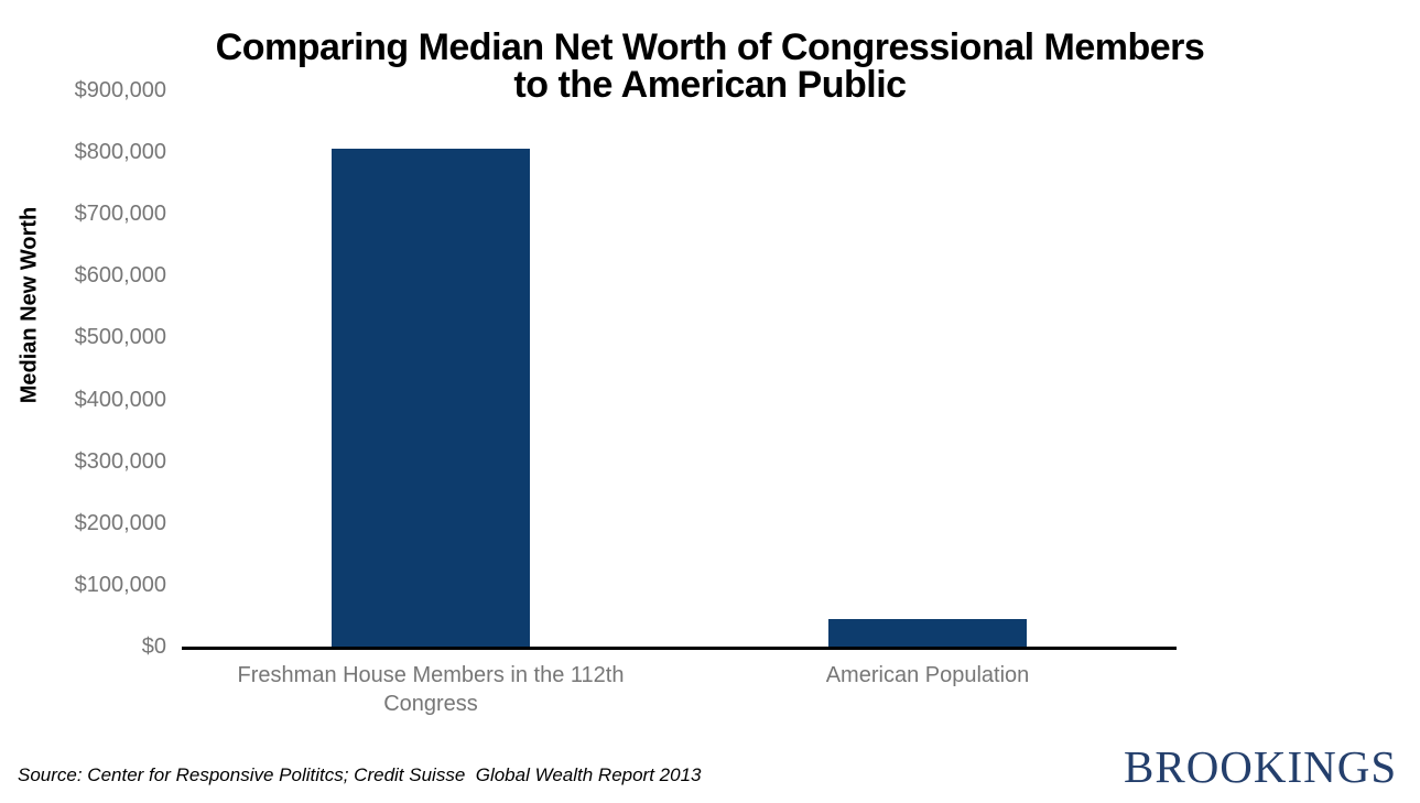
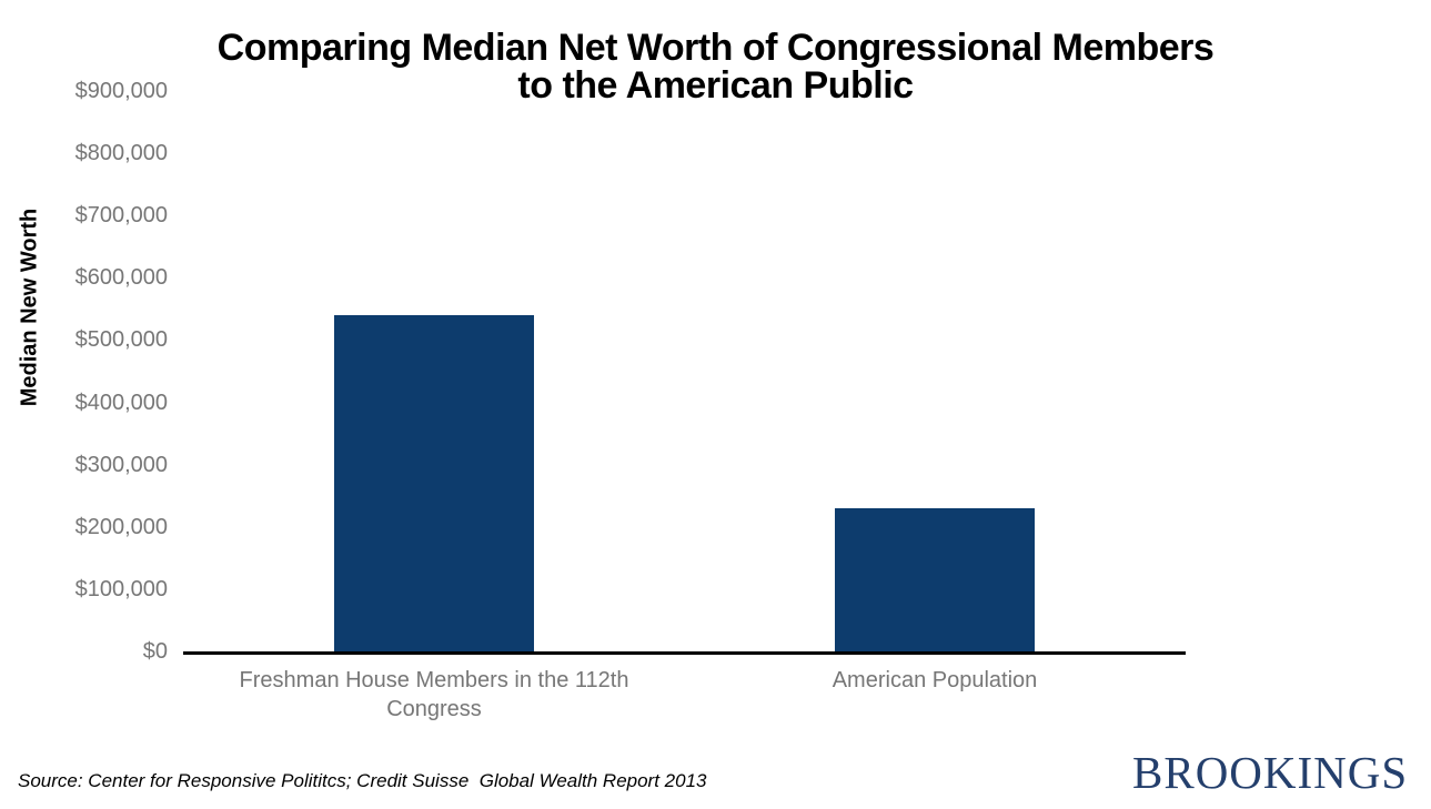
Freshman House Members in the 112th Congress: $800000 -> $540000
American Population: $40000 -> $230000
